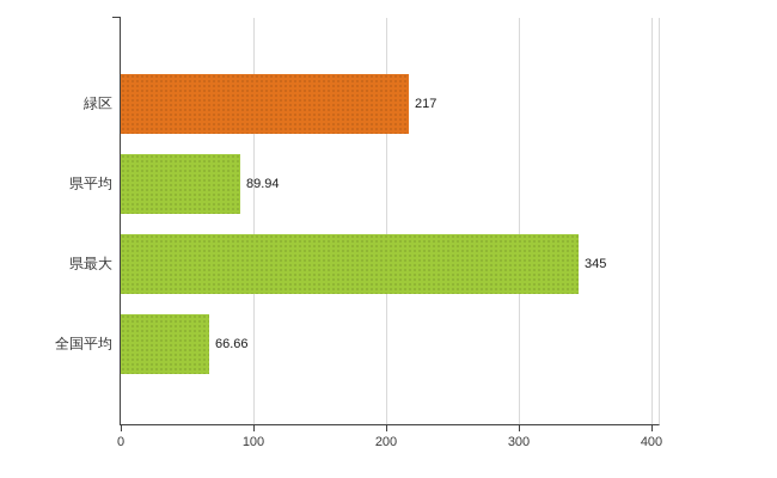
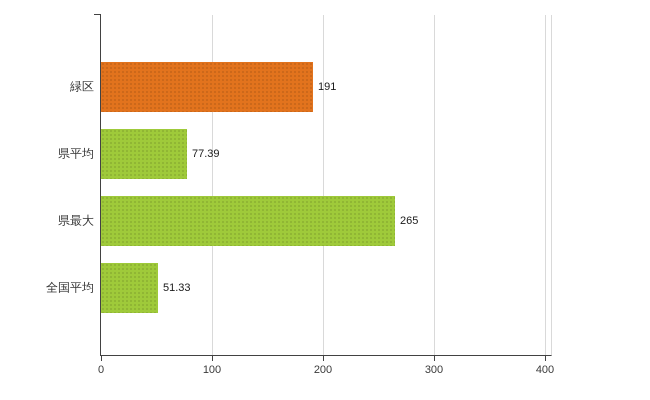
緑区: 217 -> 191
県平均: 89.94 -> 77.39
県最大: 345 -> 265
全国平均: 66.66 -> 51.33
